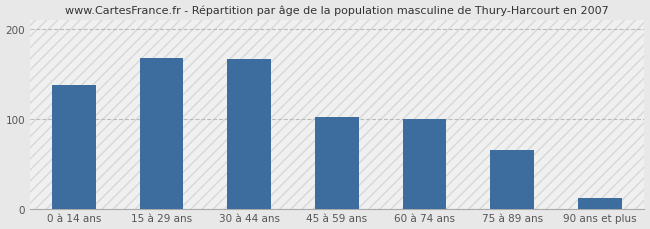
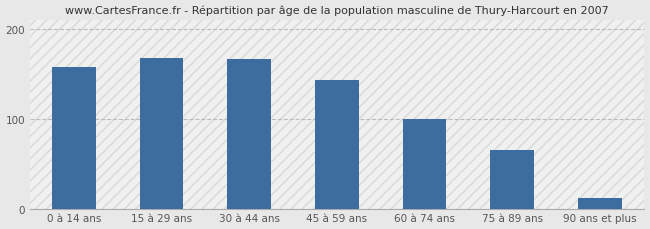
0 à 14 ans: 138 -> 158
45 à 59 ans: 102 -> 143
